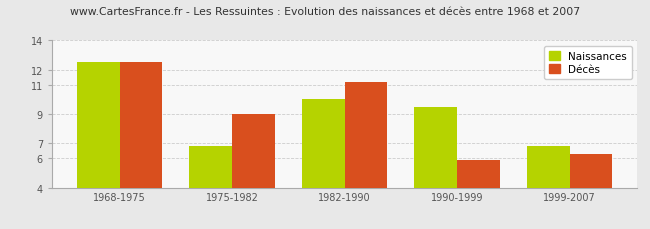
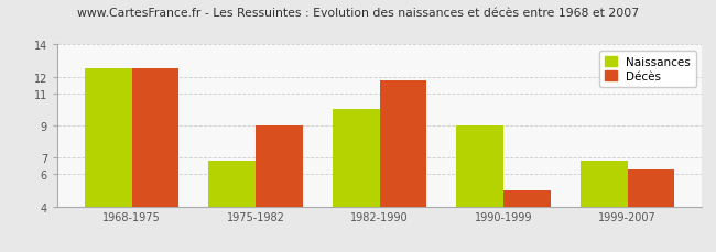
Décès/1982-1990: 11.2 -> 11.8
Naissances/1990-1999: 9.5 -> 9.0
Décès/1990-1999: 5.9 -> 5.0
